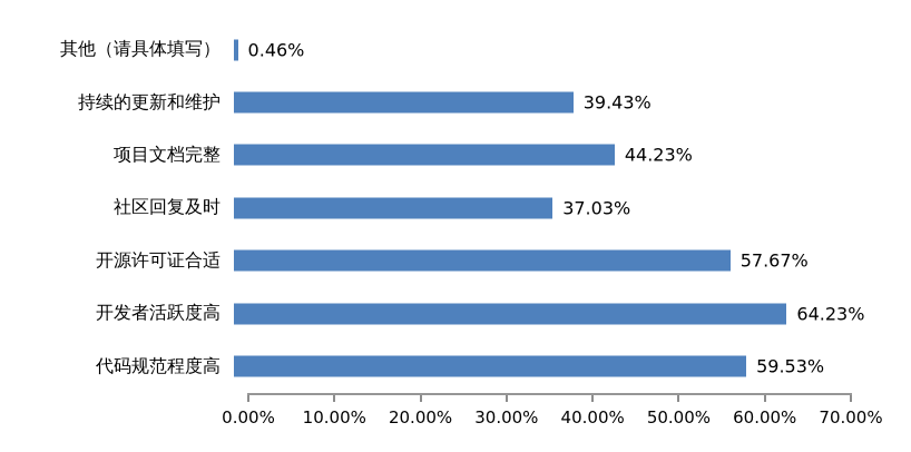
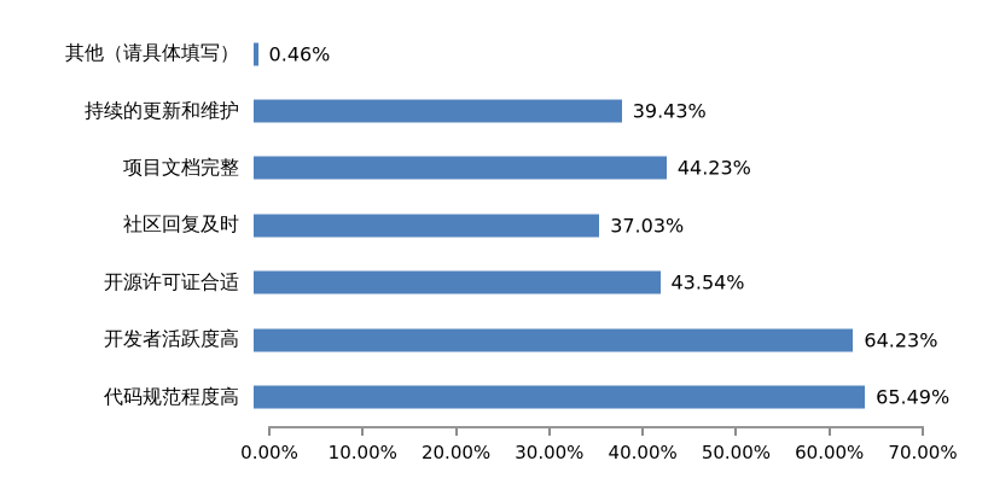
开源许可证合适: 57.67% -> 43.54%
代码规范程度高: 59.53% -> 65.49%
